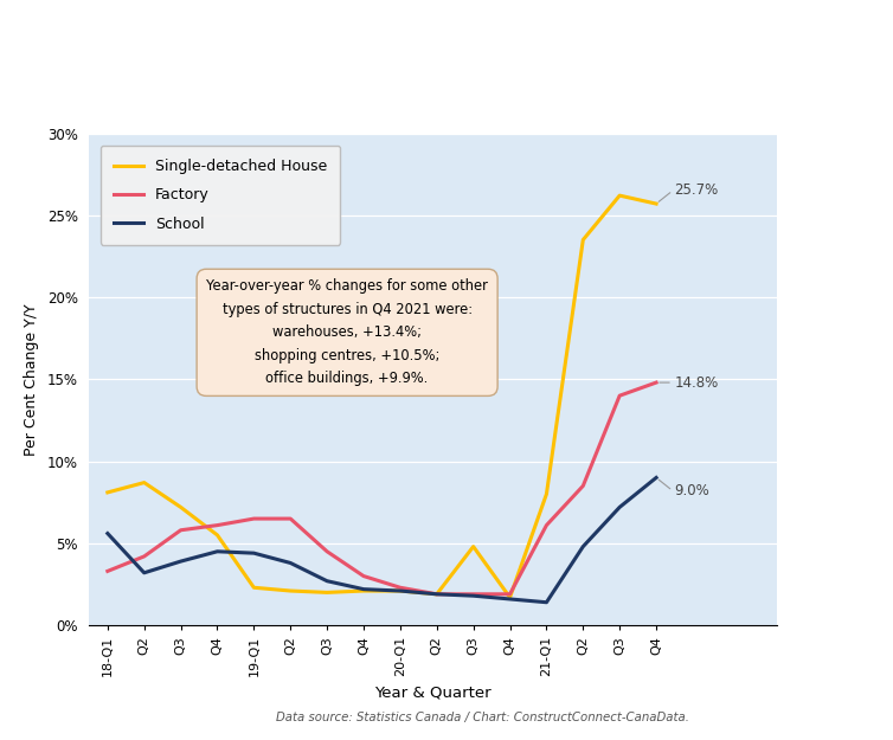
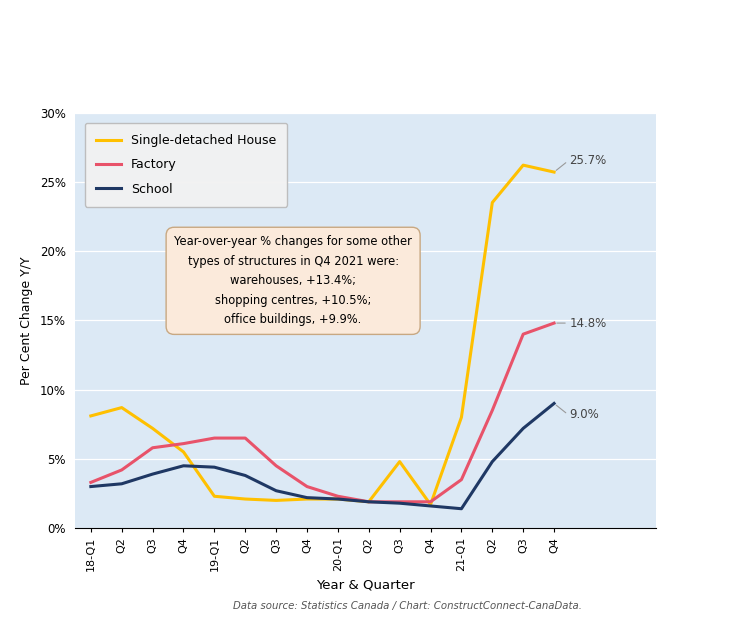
School/18-Q1: 5.6% -> 3.0%
Factory/21-Q1: 6.1% -> 3.5%
